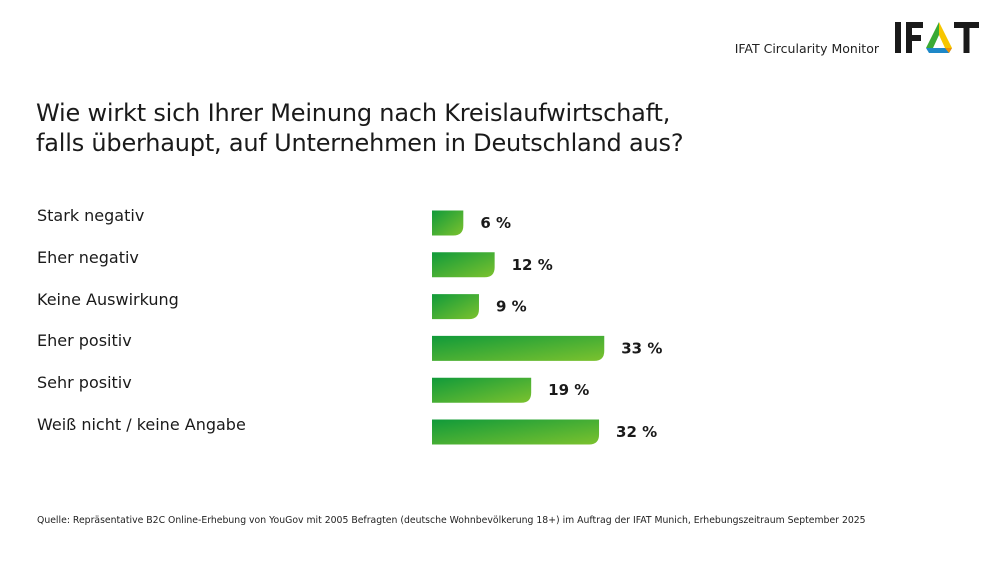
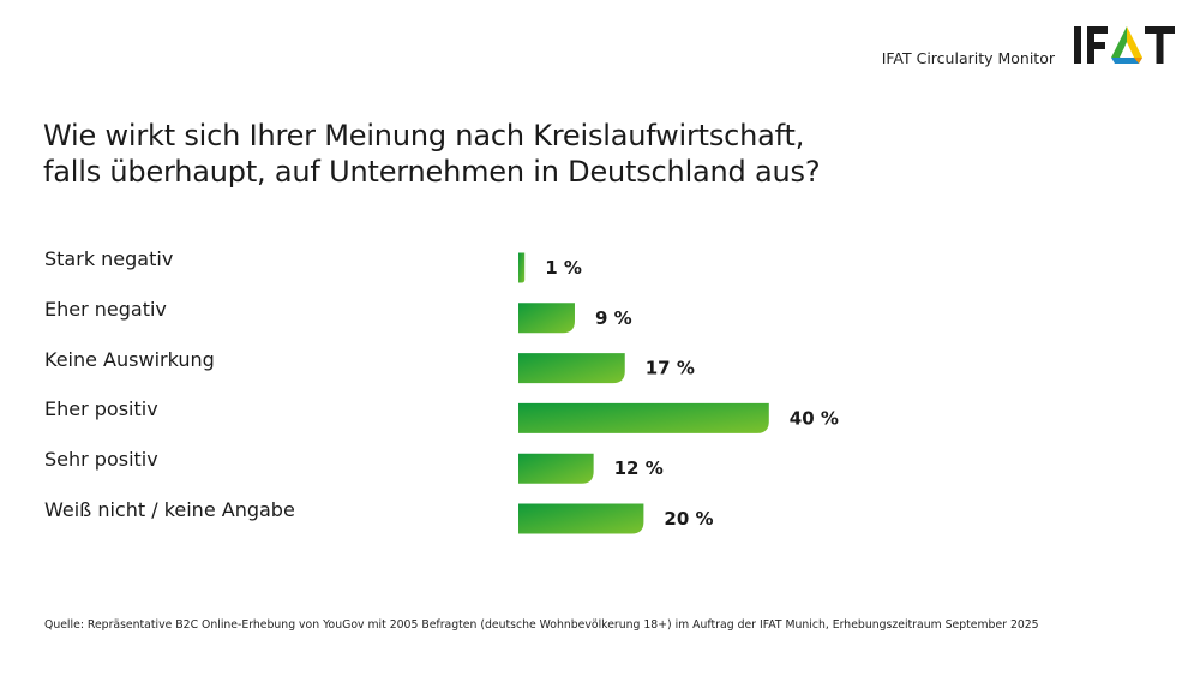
Stark negativ: 6 -> 1
Eher negativ: 12 -> 9
Keine Auswirkung: 9 -> 17
Eher positiv: 33 -> 40
Sehr positiv: 19 -> 12
Weiß nicht / keine Angabe: 32 -> 20
